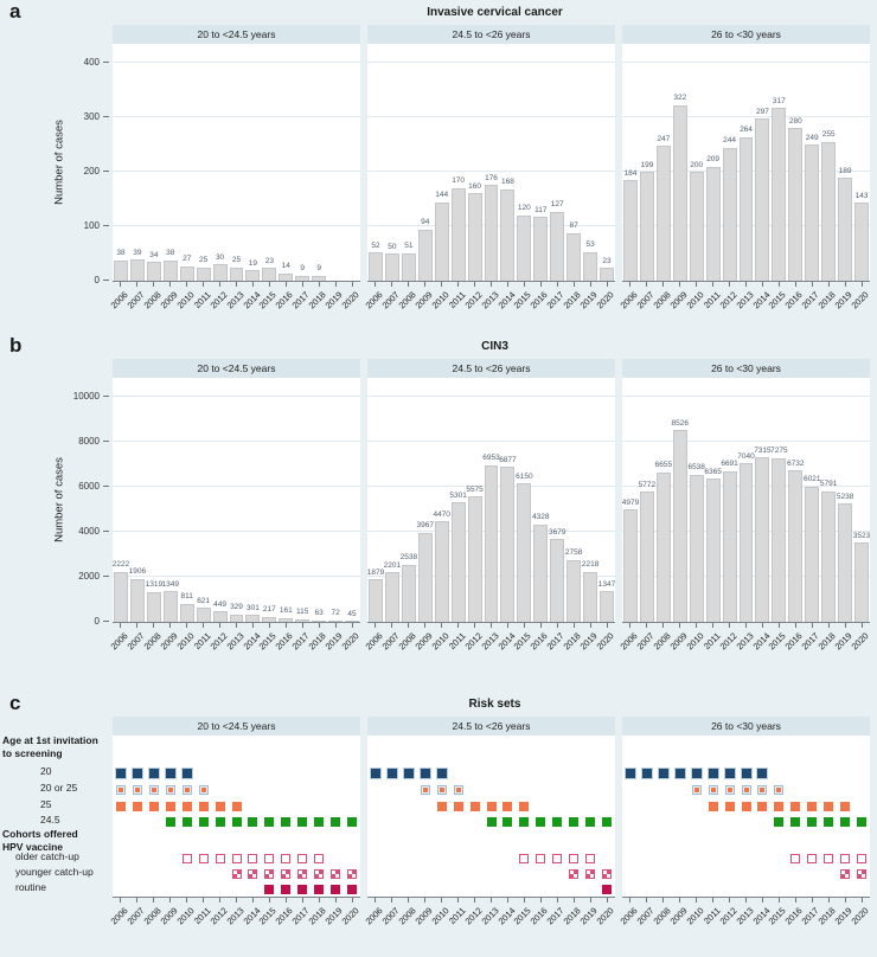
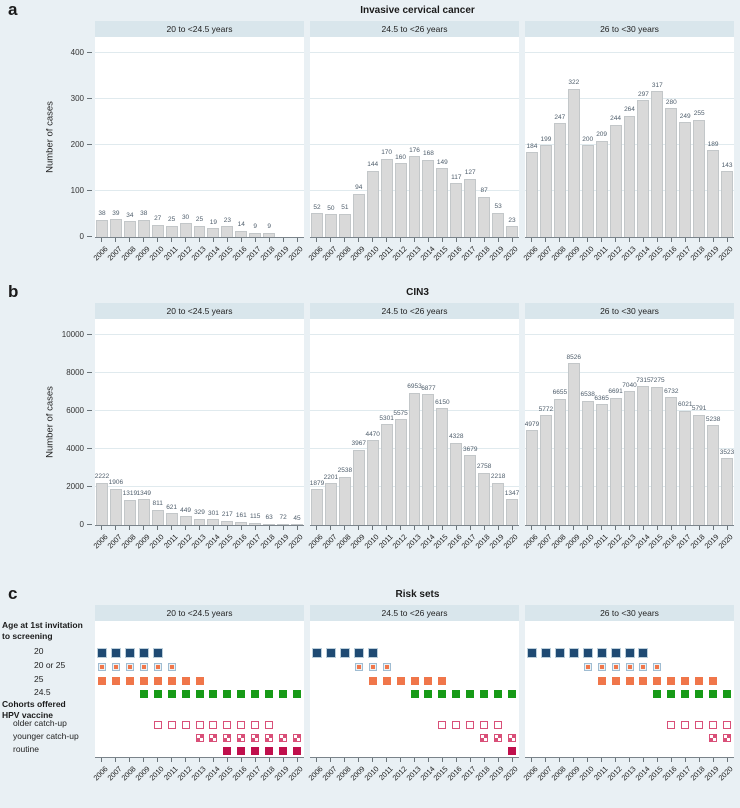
Invasive cervical cancer/24.5 to <26 years/2015: 120 -> 149
